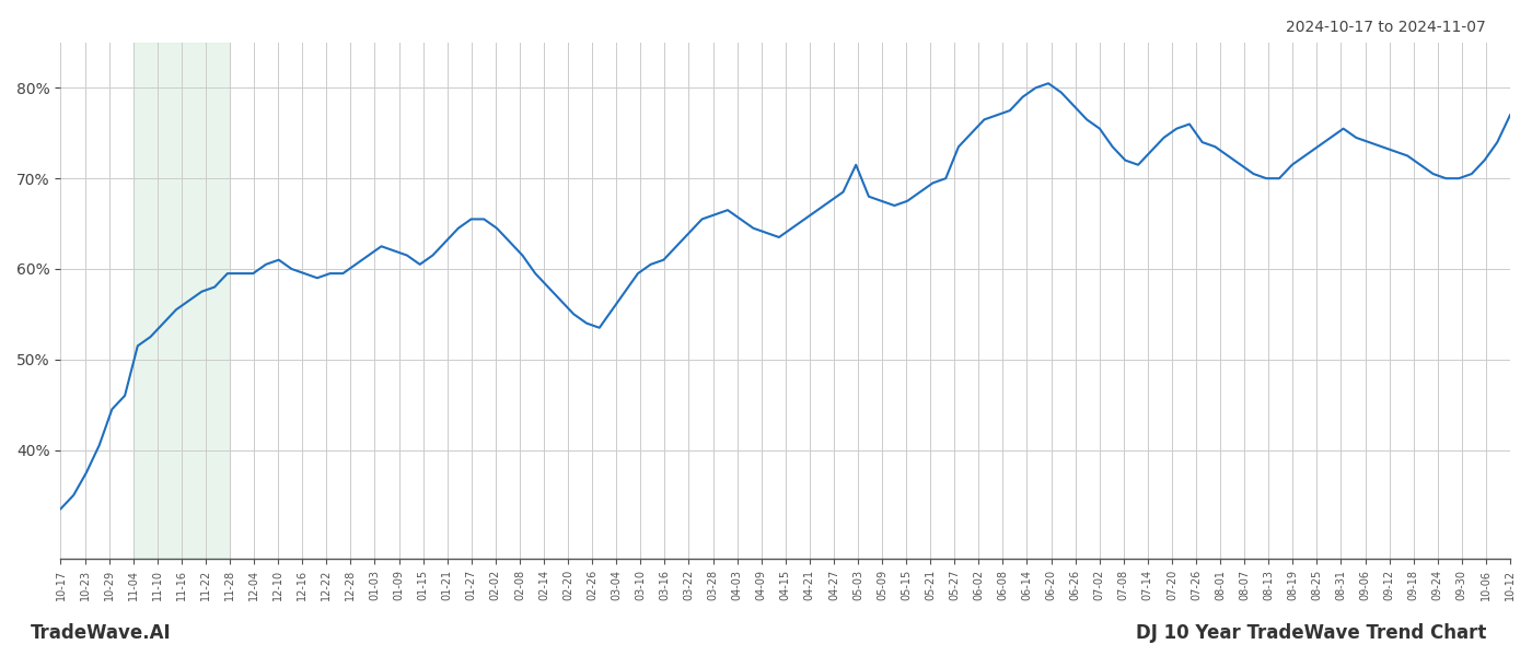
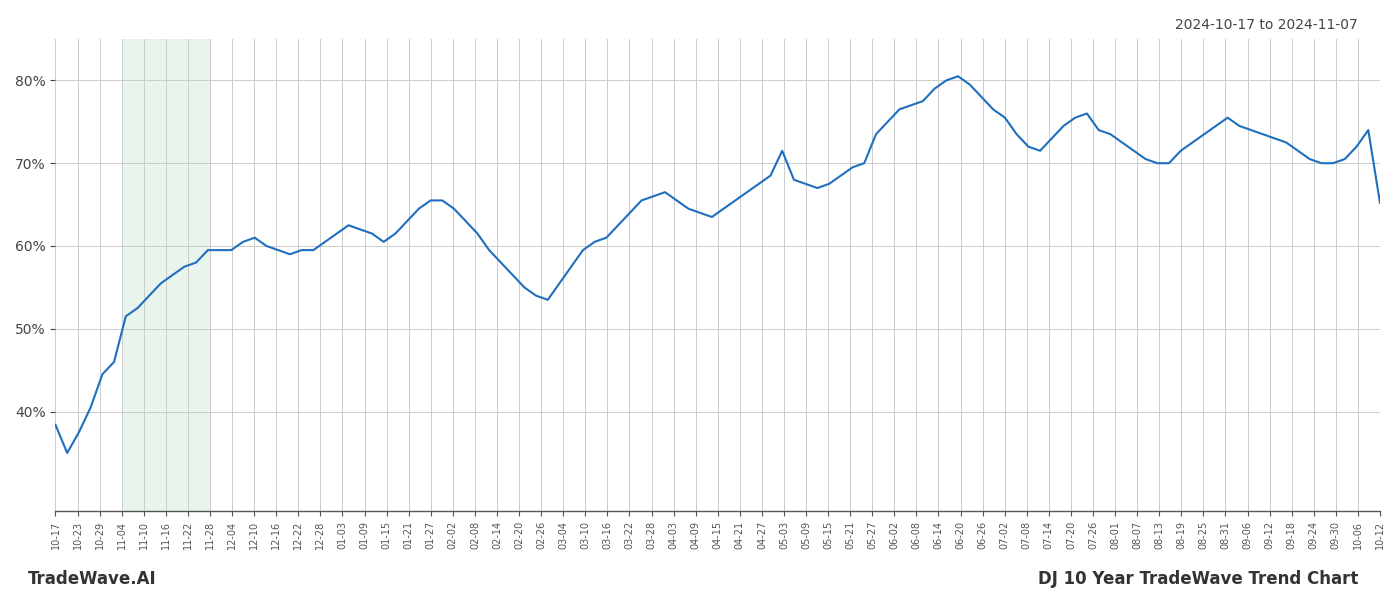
10-17: 33.5% -> 38.4%
10-12: 77.0% -> 65.2%
